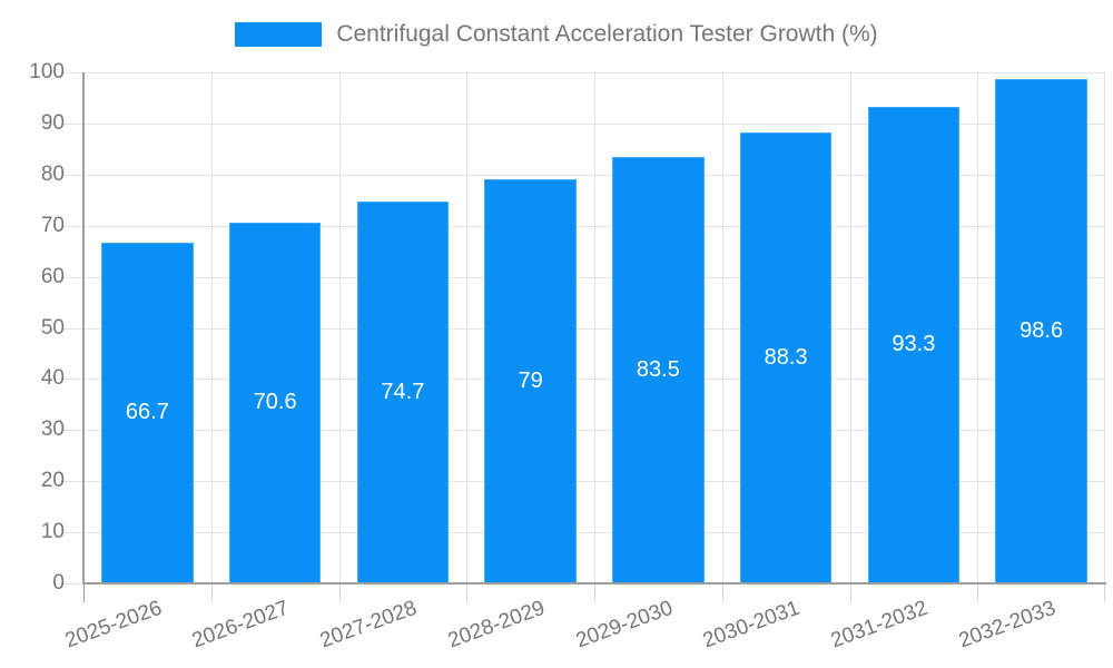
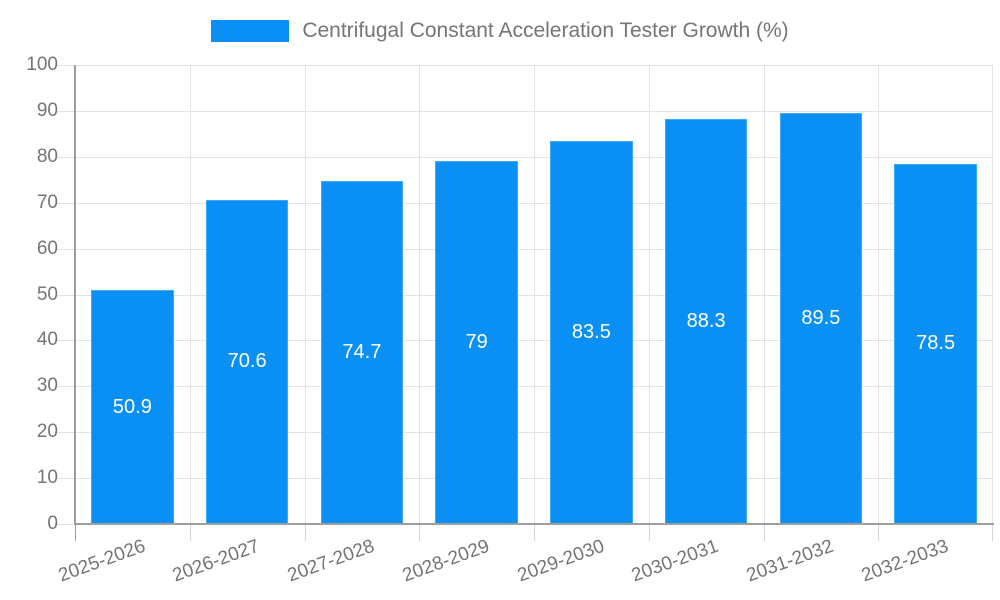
2025-2026: 66.7 -> 50.9
2031-2032: 93.3 -> 89.5
2032-2033: 98.6 -> 78.5
